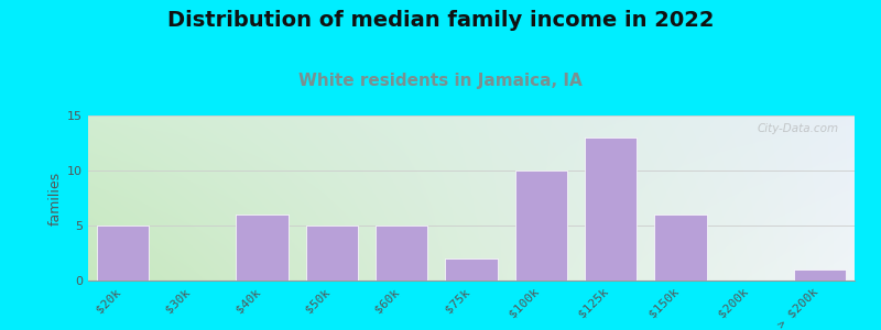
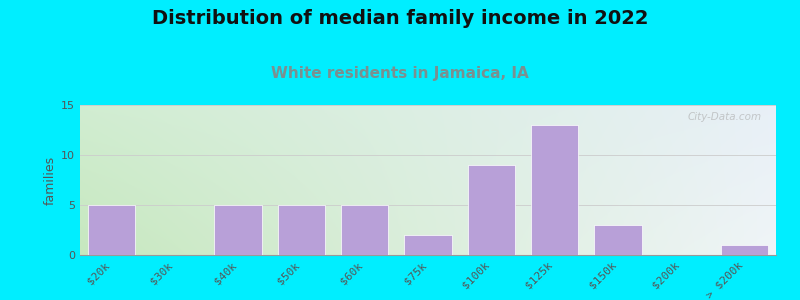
$40k: 6 -> 5
$100k: 10 -> 9
$150k: 6 -> 3
